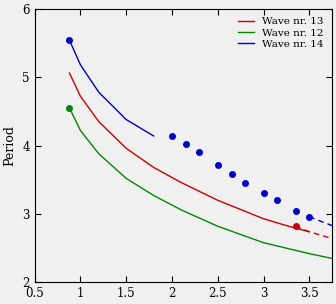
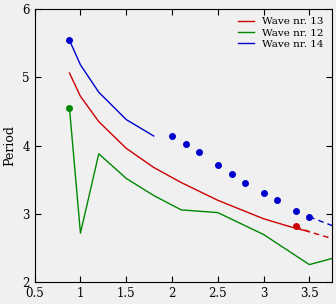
Wave nr. 12/1: 4.22 -> 2.72
Wave nr. 12/2.5: 2.82 -> 3.02
Wave nr. 12/3: 2.58 -> 2.70
Wave nr. 12/3.5: 2.42 -> 2.26
